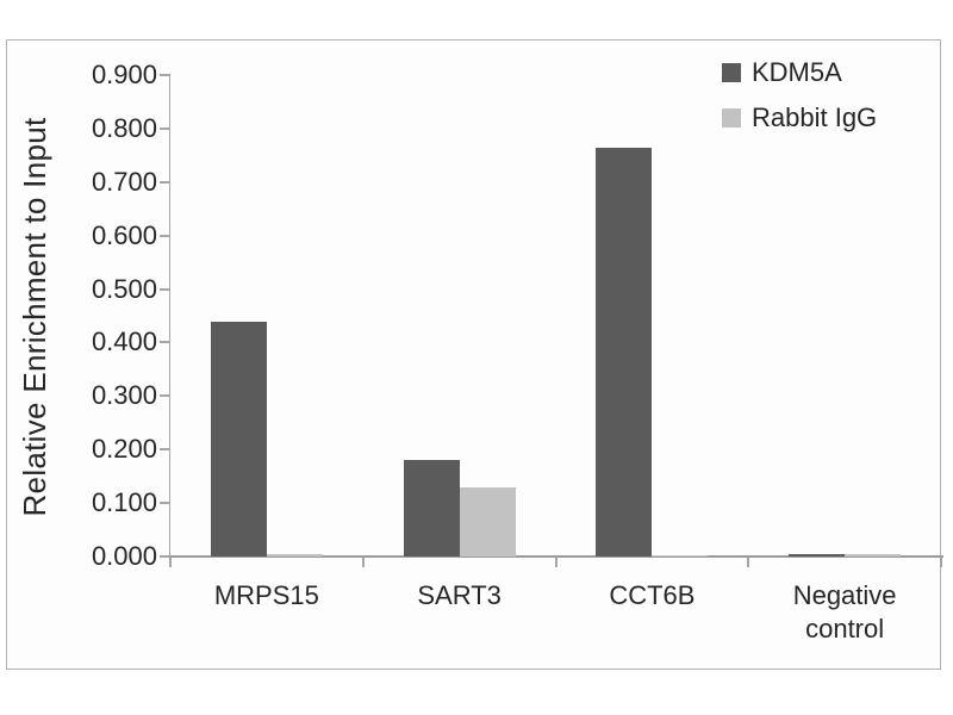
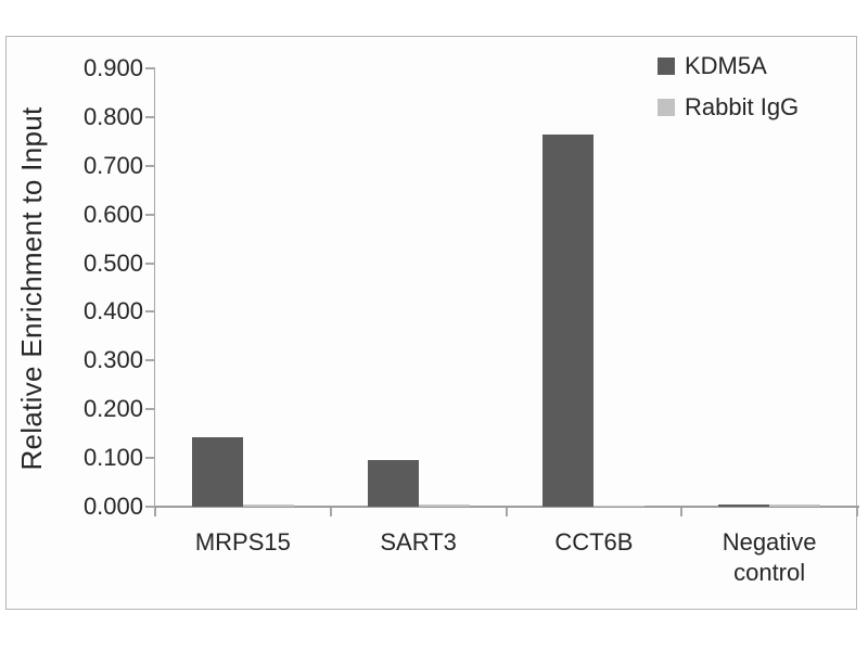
KDM5A/MRPS15: 0.44 -> 0.14
KDM5A/SART3: 0.18 -> 0.10
Rabbit IgG/SART3: 0.13 -> 0.01
